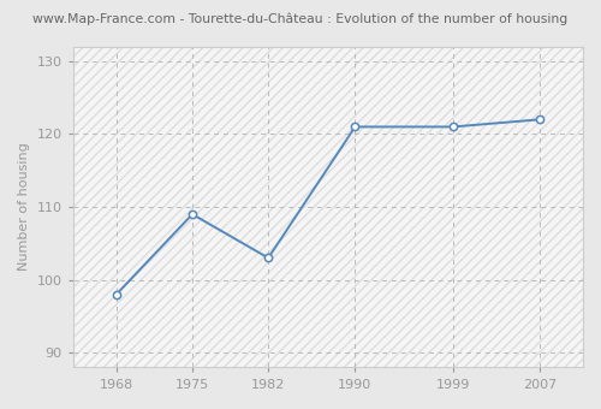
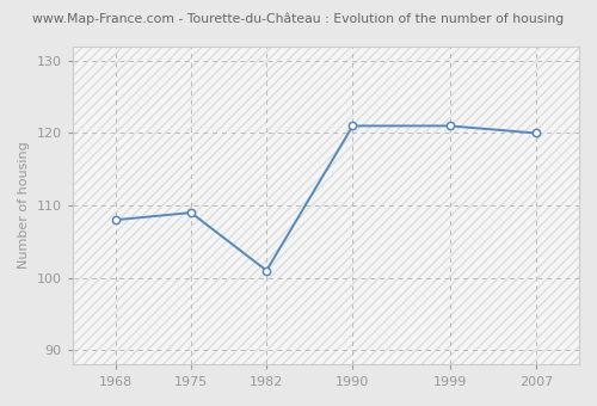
1968: 98 -> 108
1982: 103 -> 101
2007: 122 -> 120
